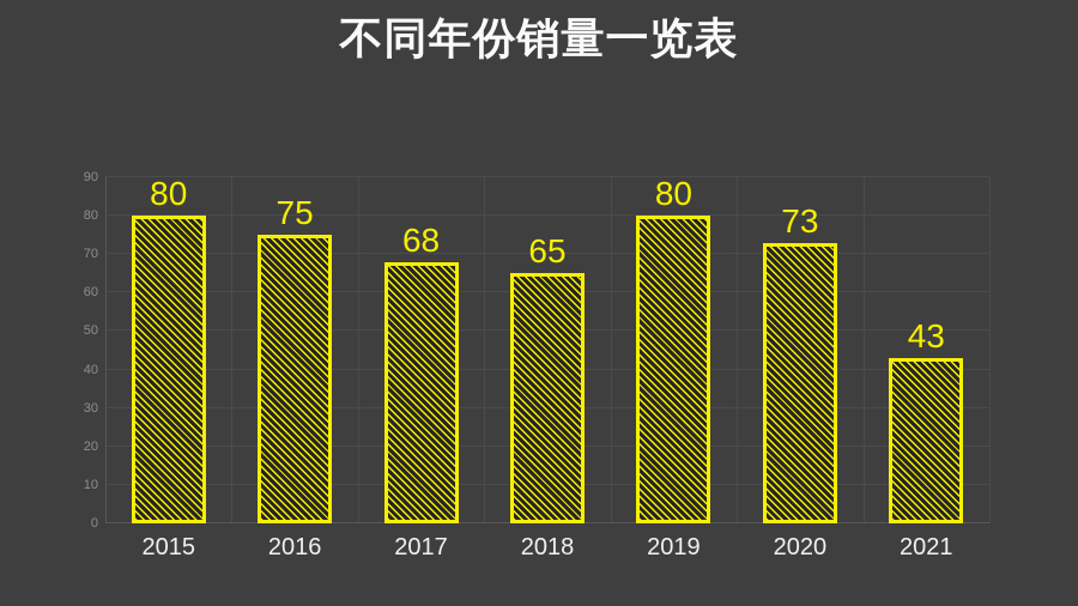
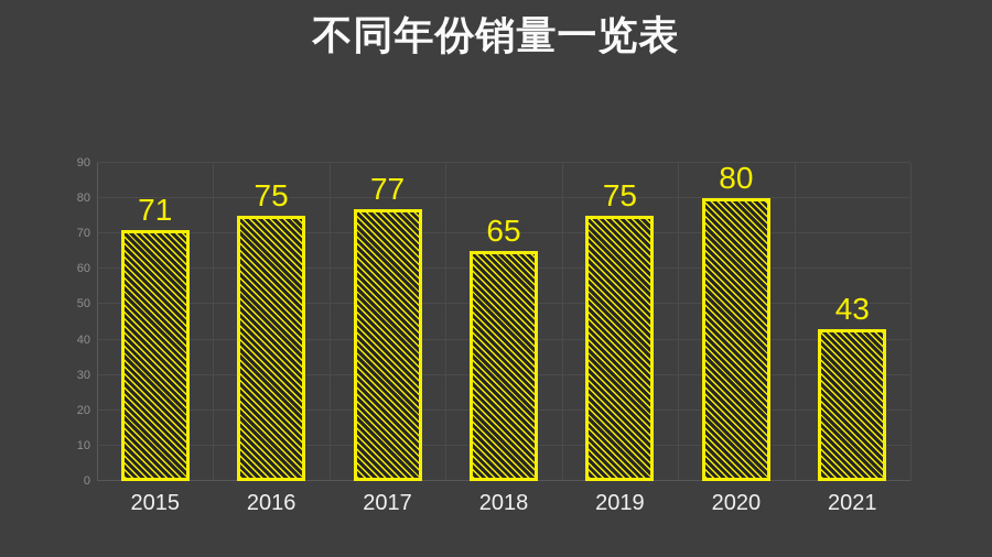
2015: 80 -> 71
2017: 68 -> 77
2019: 80 -> 75
2020: 73 -> 80
